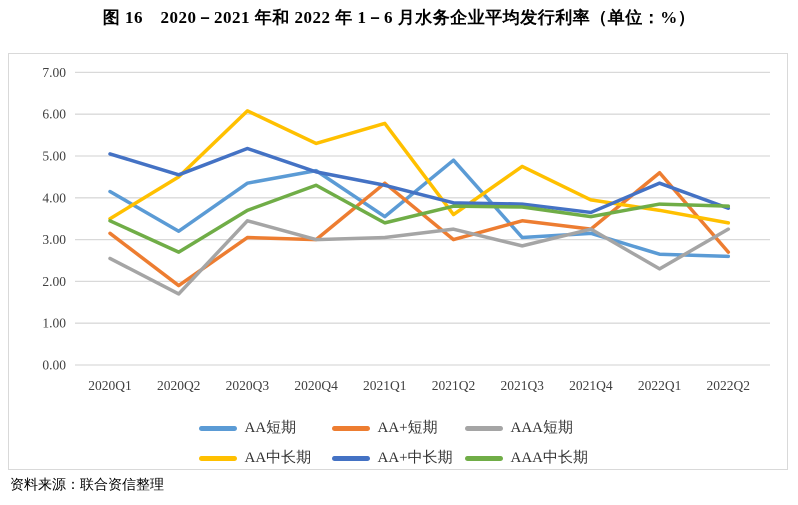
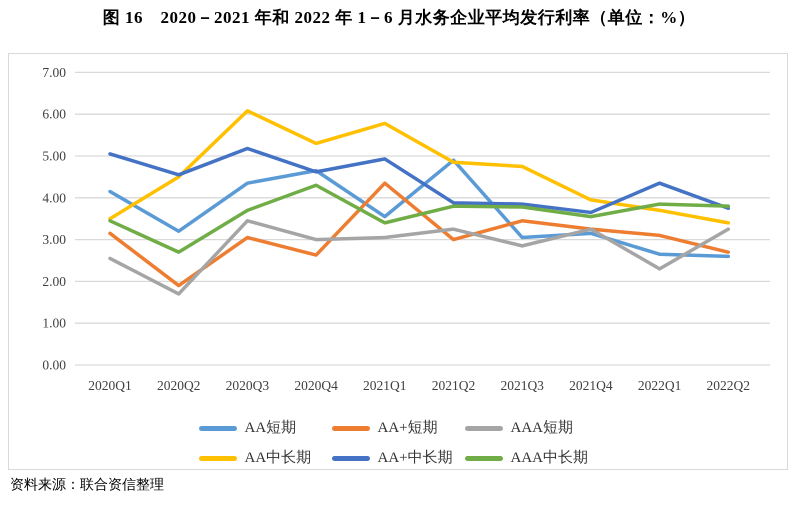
AA+短期/2020Q4: 3.0 -> 2.6
AA+中长期/2021Q1: 4.3 -> 4.9
AA中长期/2021Q2: 3.6 -> 4.8
AA+短期/2022Q1: 4.6 -> 3.1
